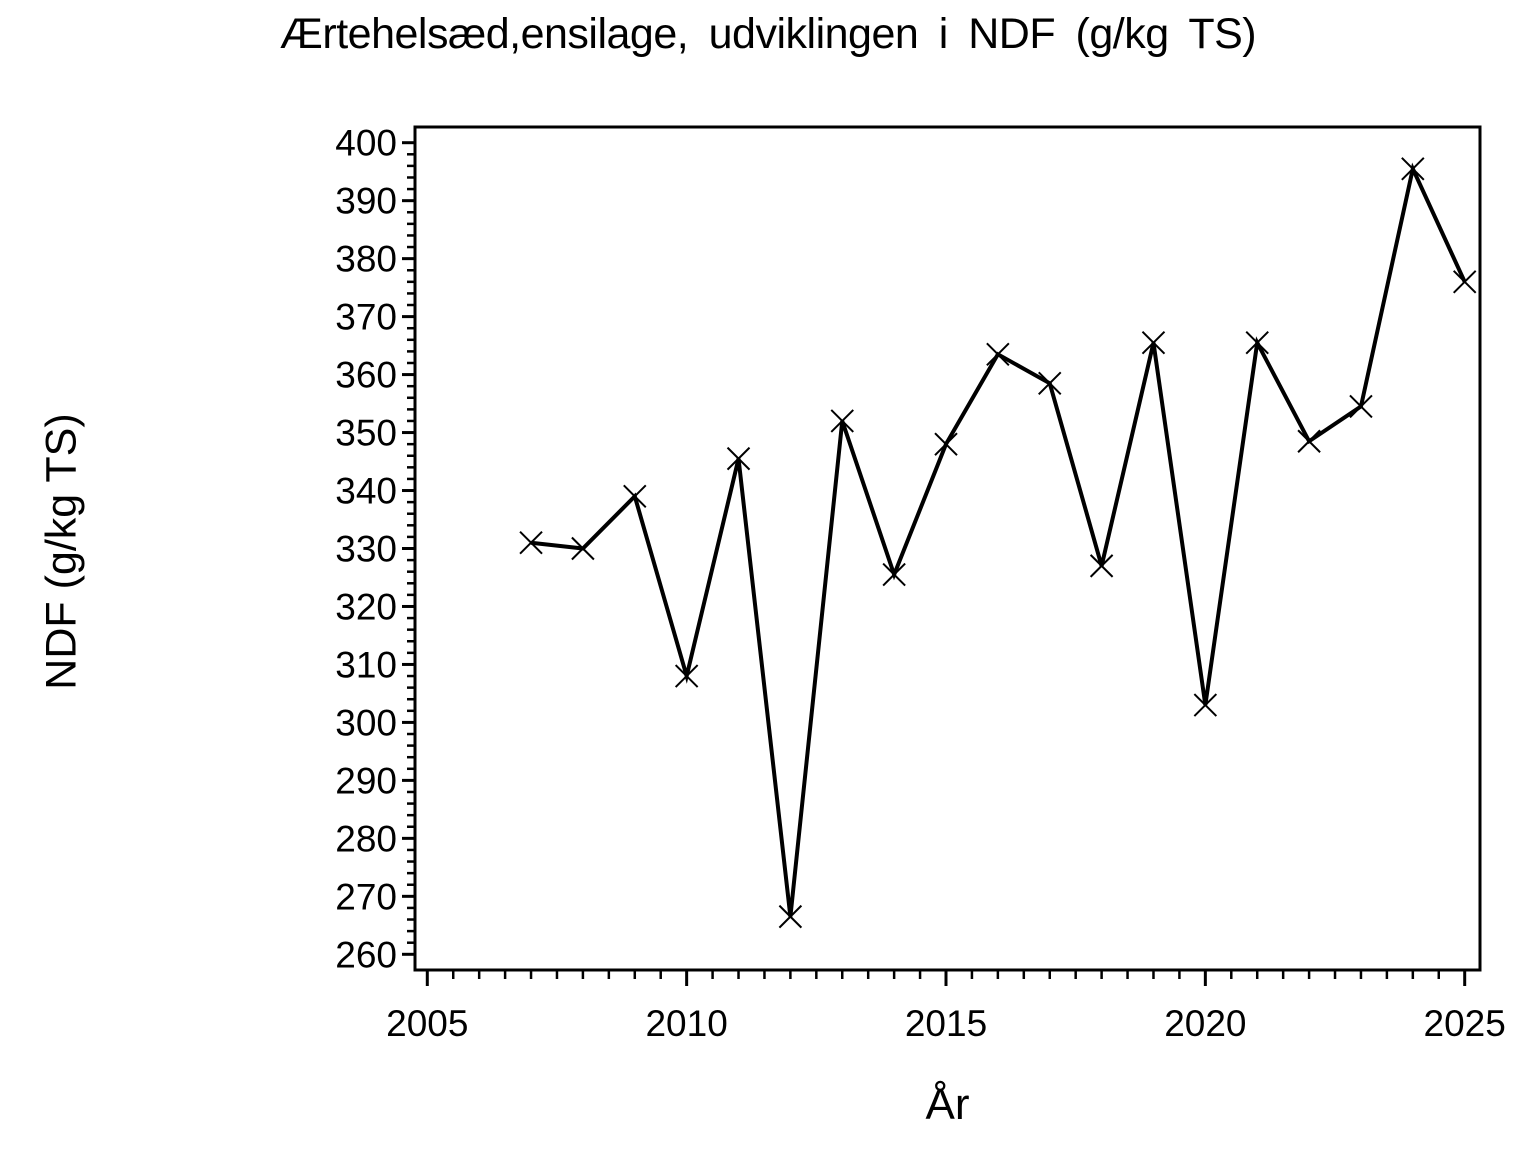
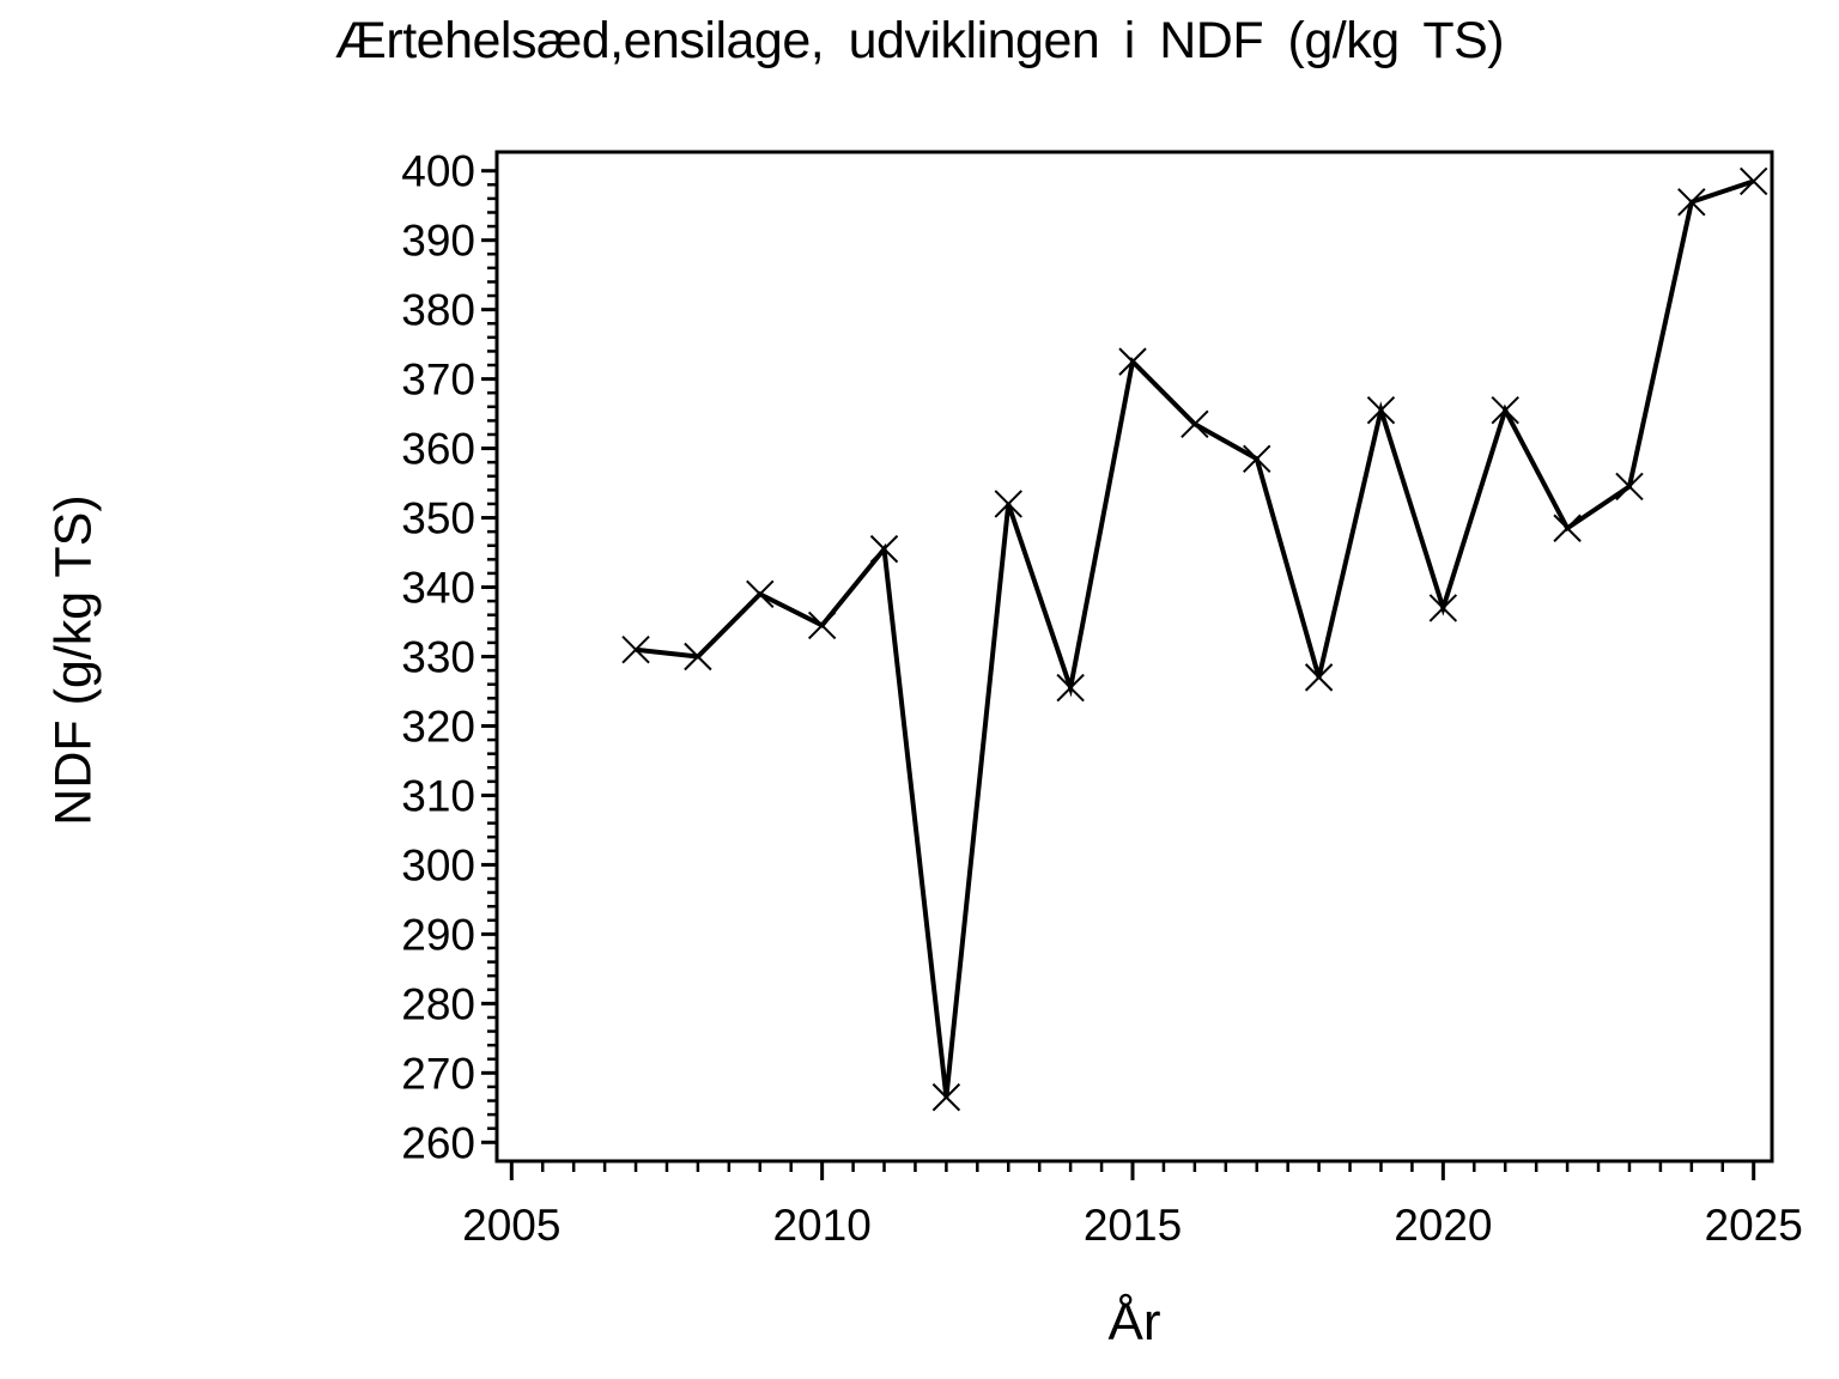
2010: 308 -> 334
2015: 348 -> 372
2020: 303 -> 337
2025: 376 -> 398
